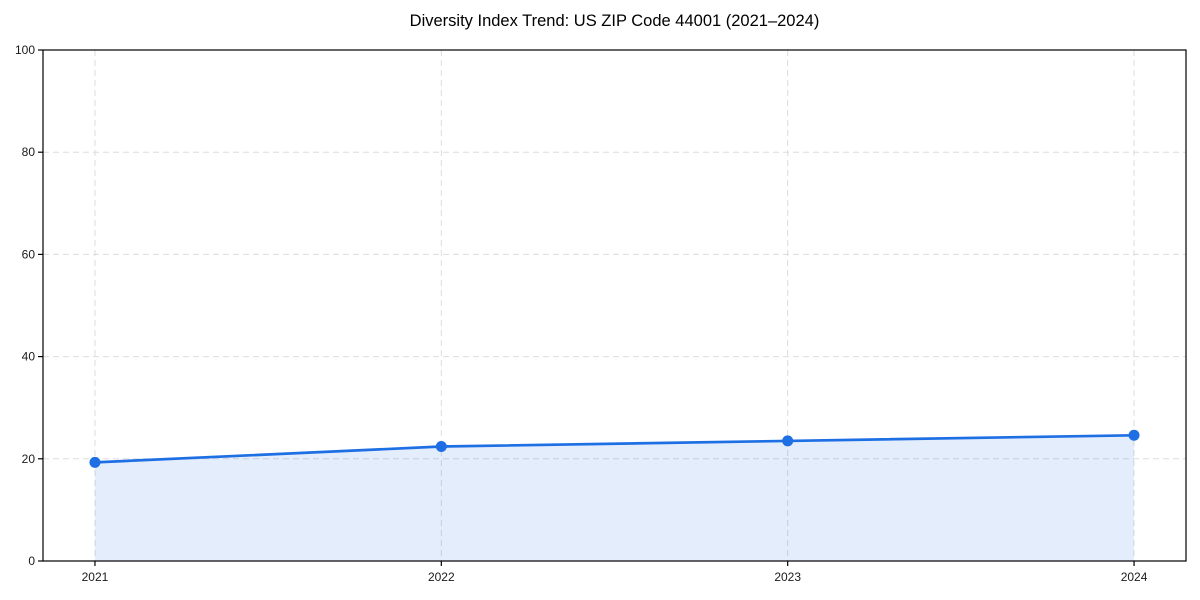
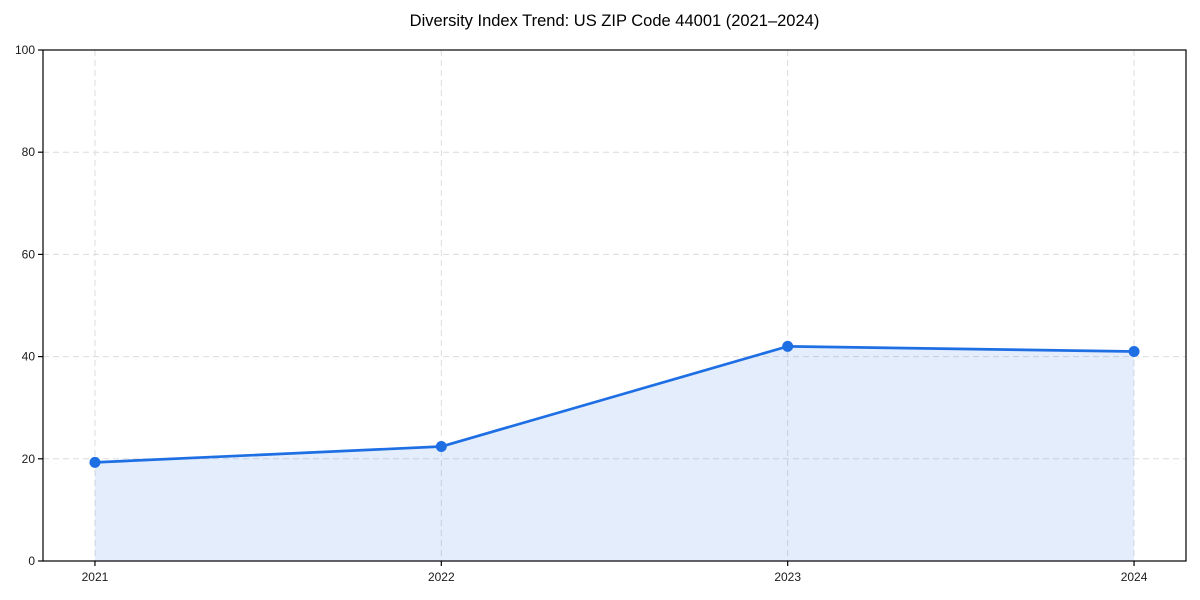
2023: 24 -> 42
2024: 25 -> 41
